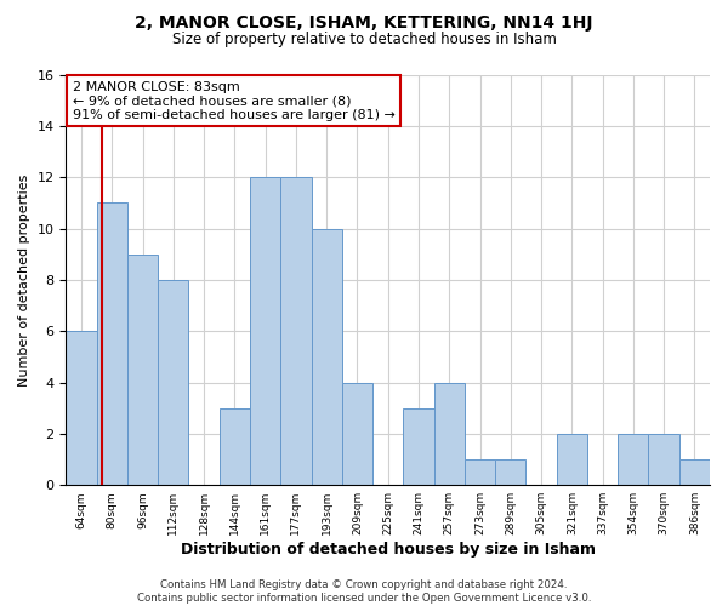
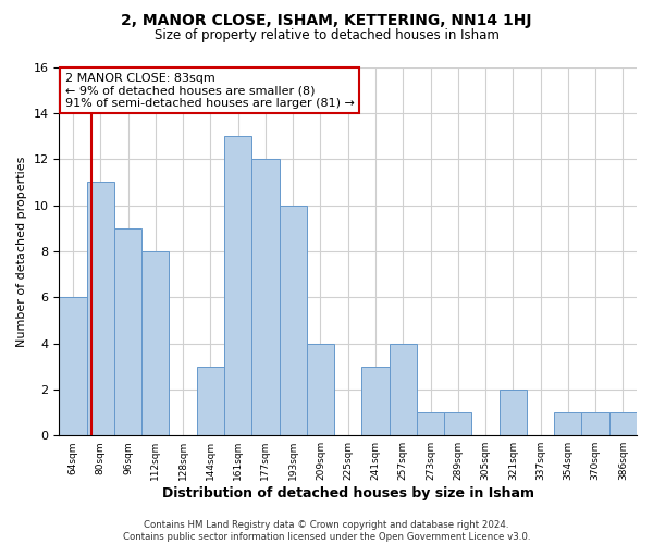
161sqm: 12 -> 13
354sqm: 2 -> 1
370sqm: 2 -> 1
